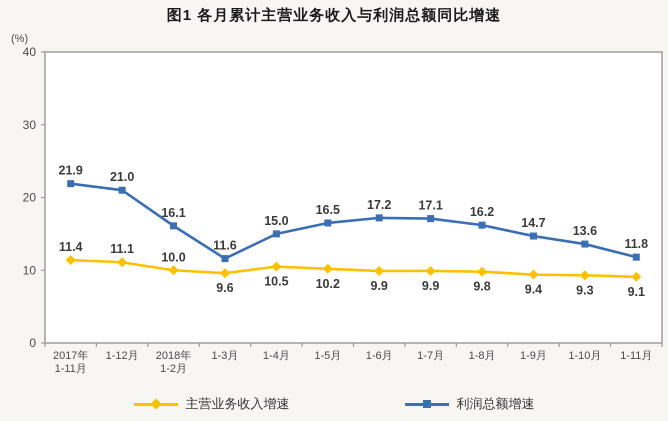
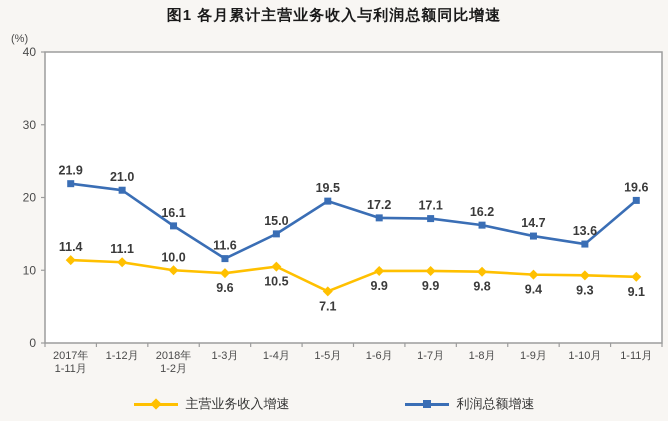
主营业务收入增速/1-5月: 10.2 -> 7.1
利润总额增速/1-5月: 16.5 -> 19.5
利润总额增速/1-11月: 11.8 -> 19.6
